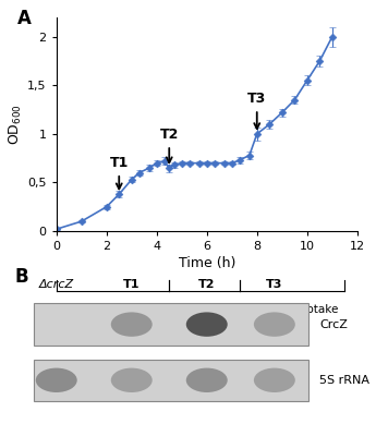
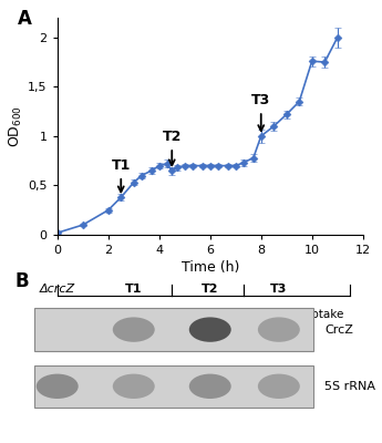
10: 1,55 -> 1,76
